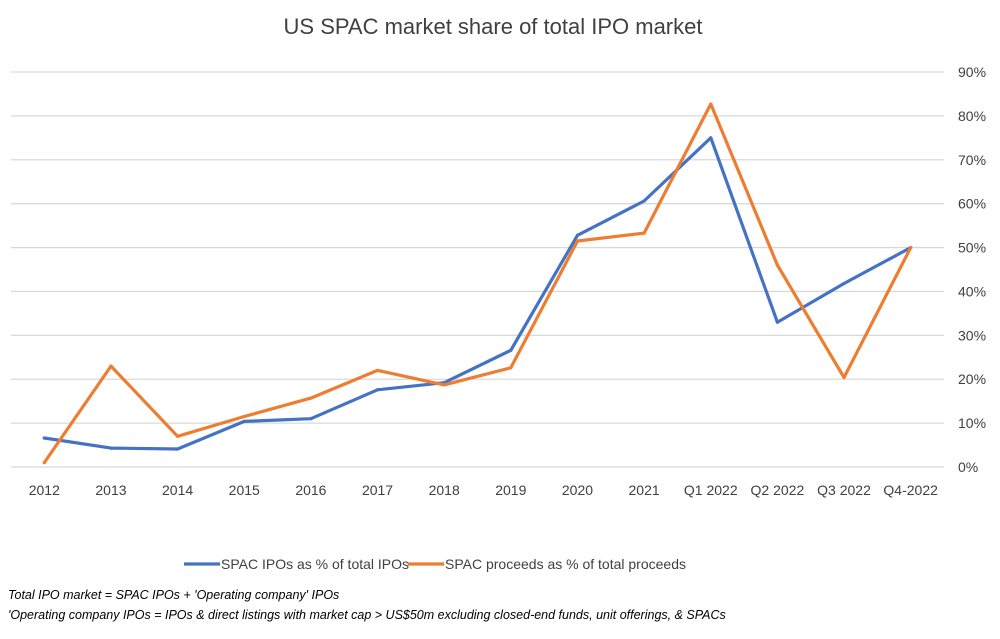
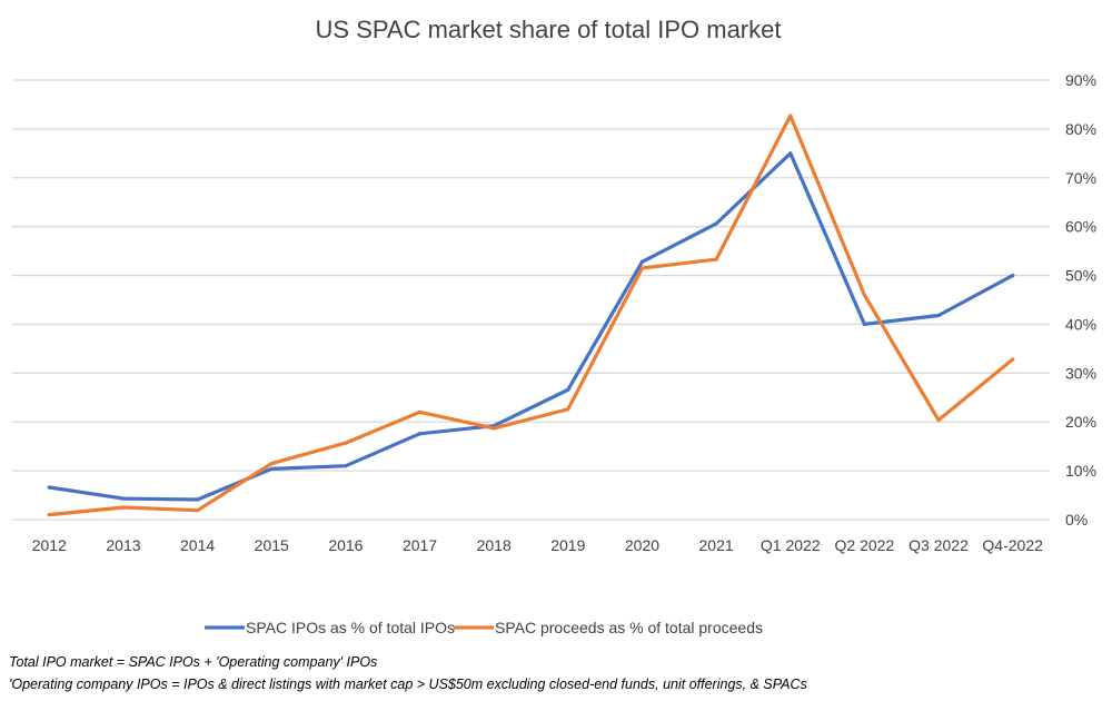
SPAC proceeds as % of total proceeds/2013: 23% -> 2%
SPAC proceeds as % of total proceeds/2014: 7% -> 2%
SPAC IPOs as % of total IPOs/Q2 2022: 33% -> 40%
SPAC proceeds as % of total proceeds/Q4-2022: 50% -> 33%
